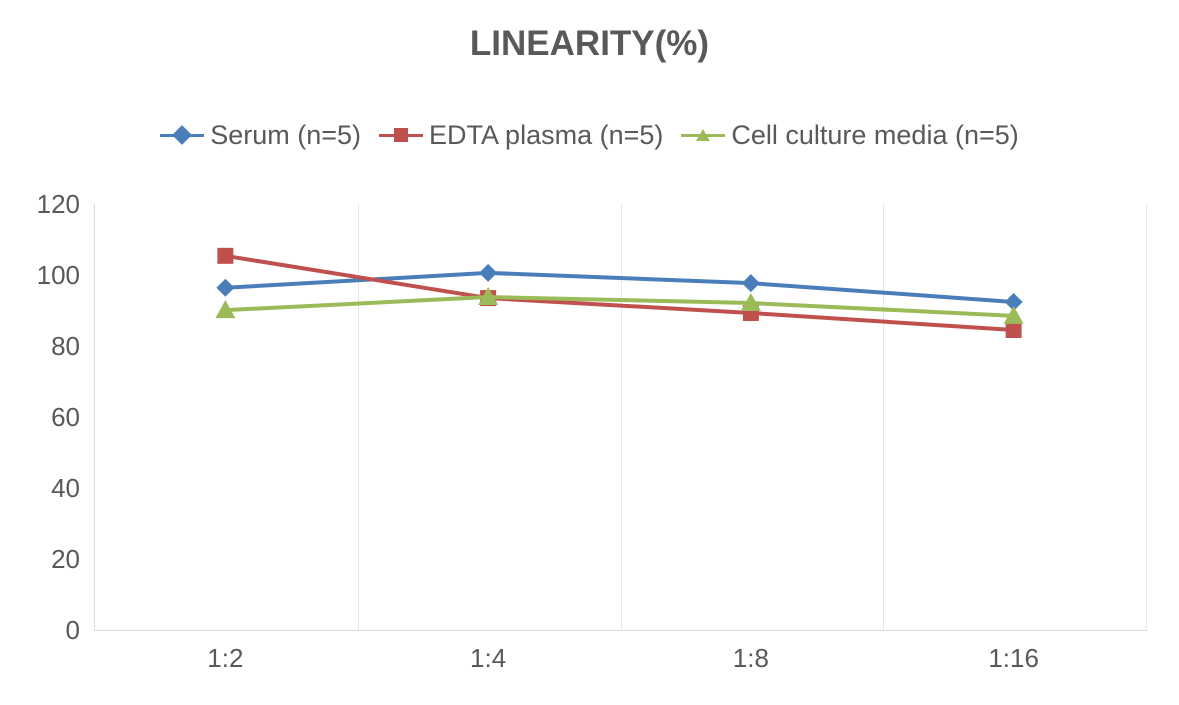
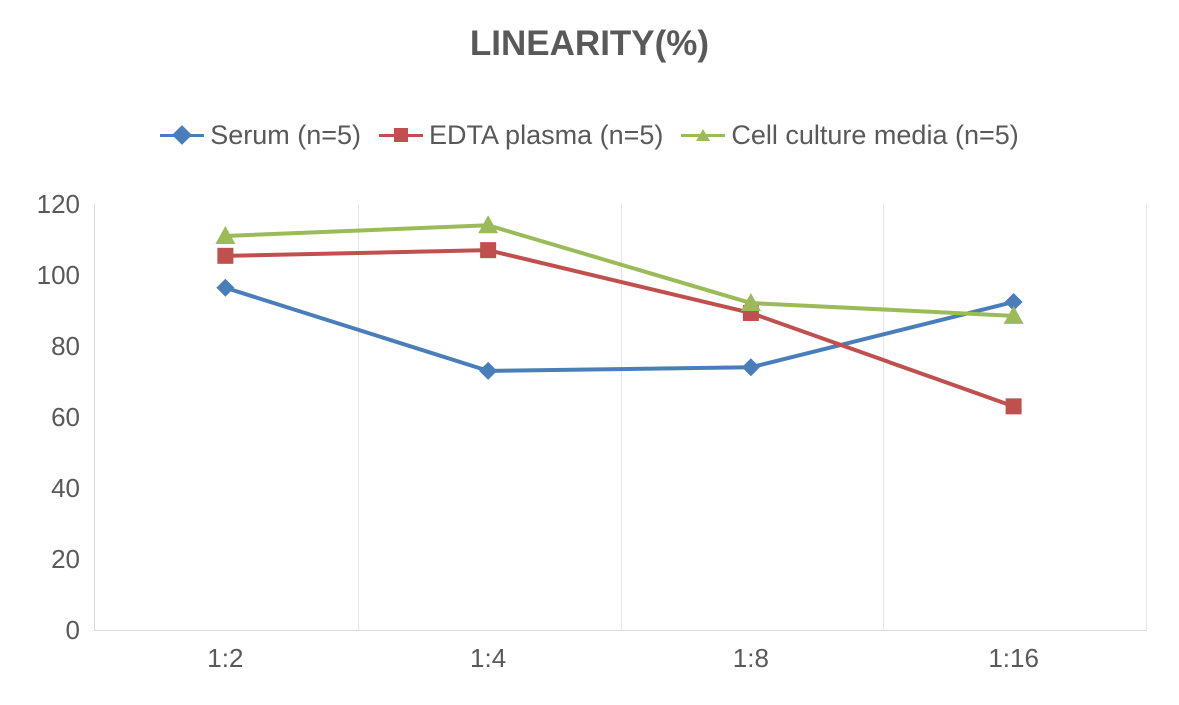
Cell culture media (n=5)/1:2: 90 -> 111
Serum (n=5)/1:4: 101 -> 73
EDTA plasma (n=5)/1:4: 94 -> 107
Cell culture media (n=5)/1:4: 94 -> 114
Serum (n=5)/1:8: 98 -> 74
EDTA plasma (n=5)/1:16: 84 -> 63
